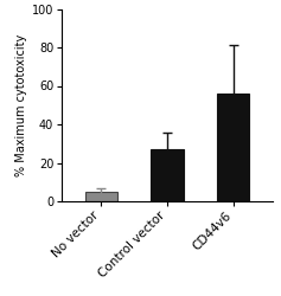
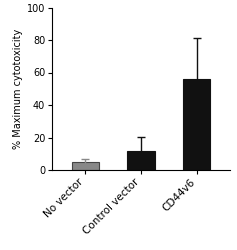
Control vector: 27 -> 12
